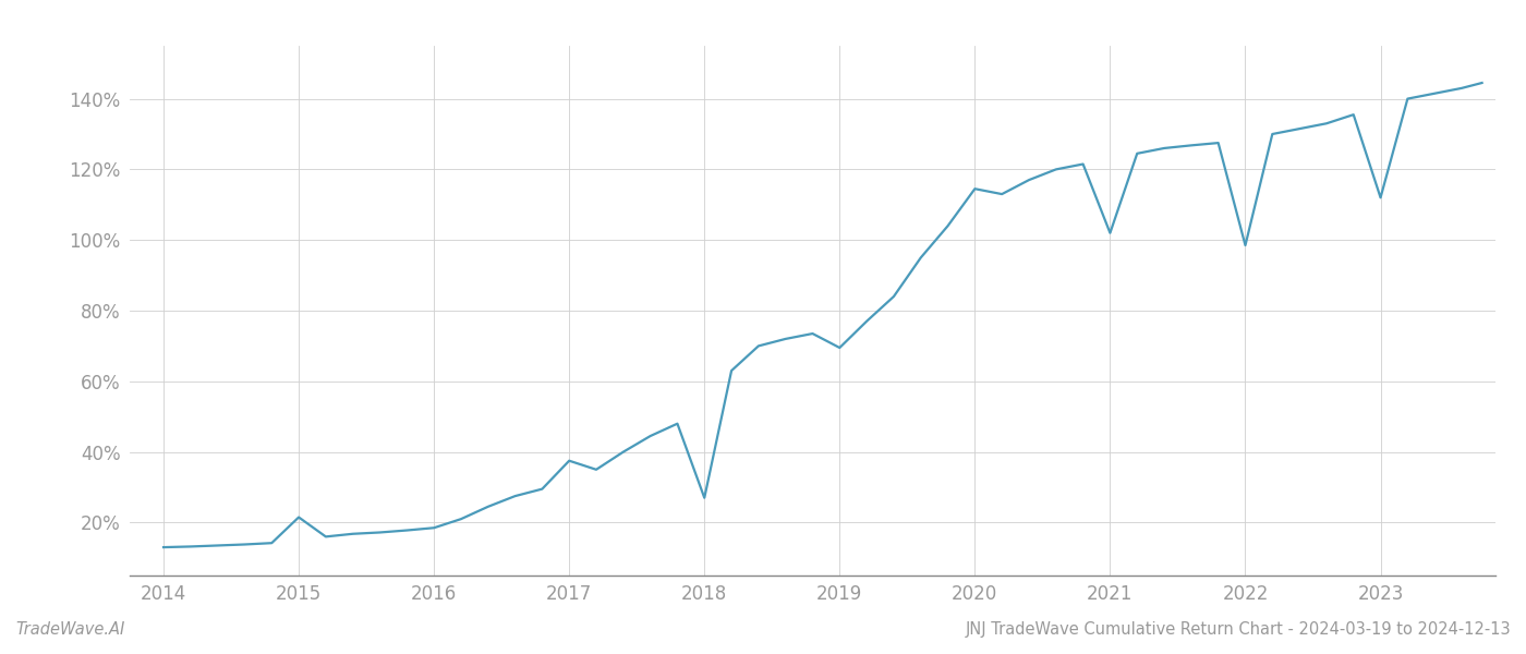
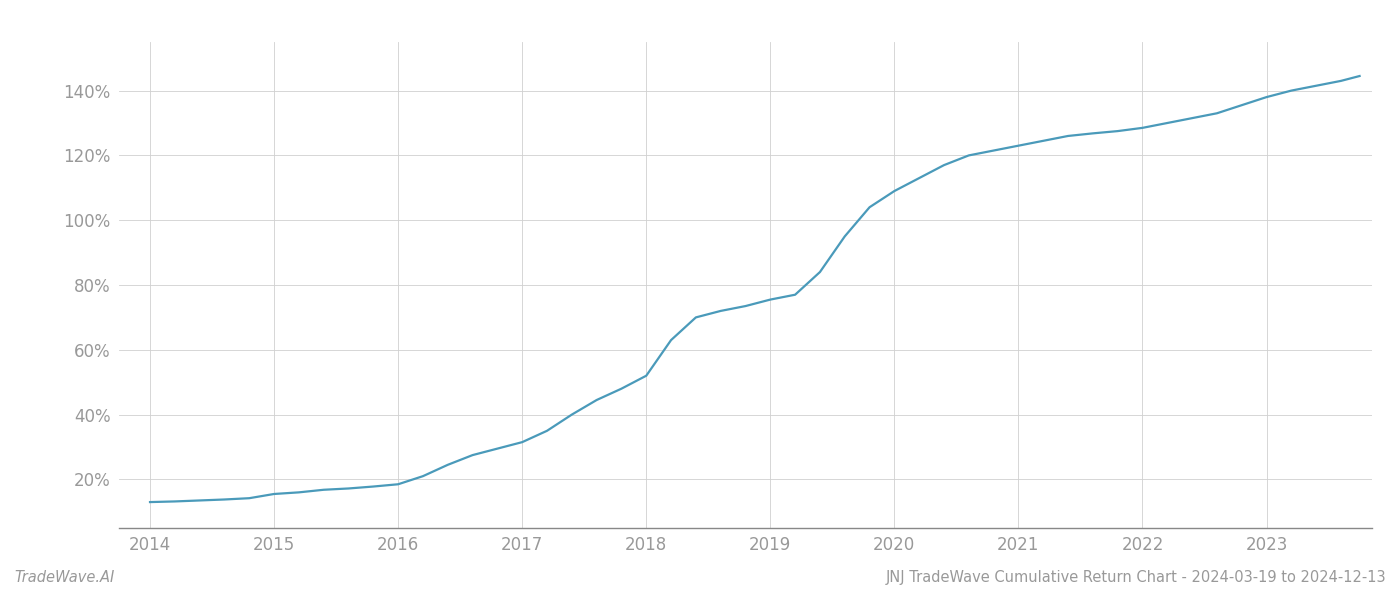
2015: 21.5% -> 15.5%
2017: 37.5% -> 31.5%
2018: 27.0% -> 52.0%
2019: 69.5% -> 75.5%
2020: 114.5% -> 109.0%
2021: 102.0% -> 123.0%
2022: 98.5% -> 128.5%
2023: 112.0% -> 138.0%
